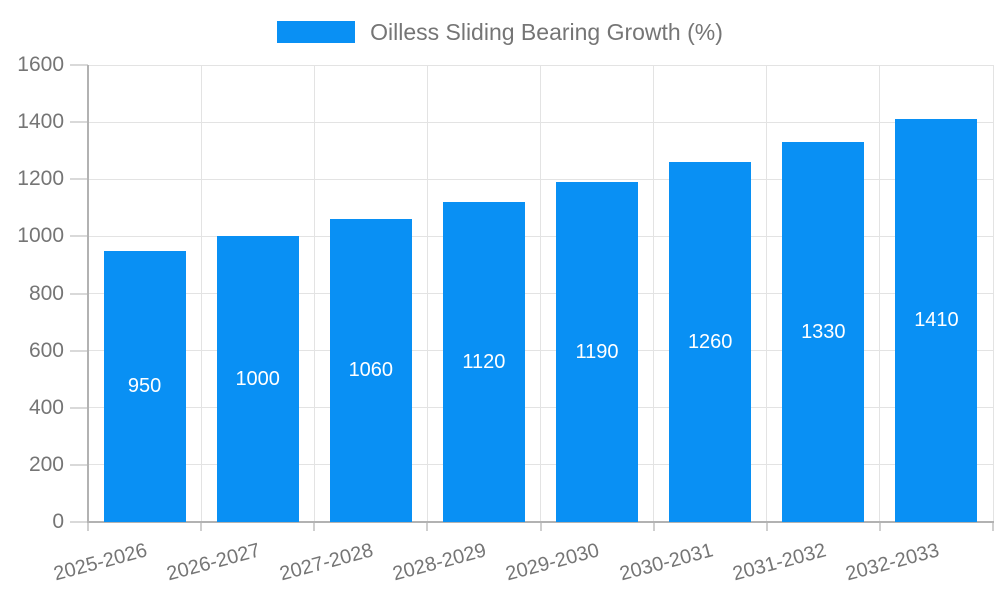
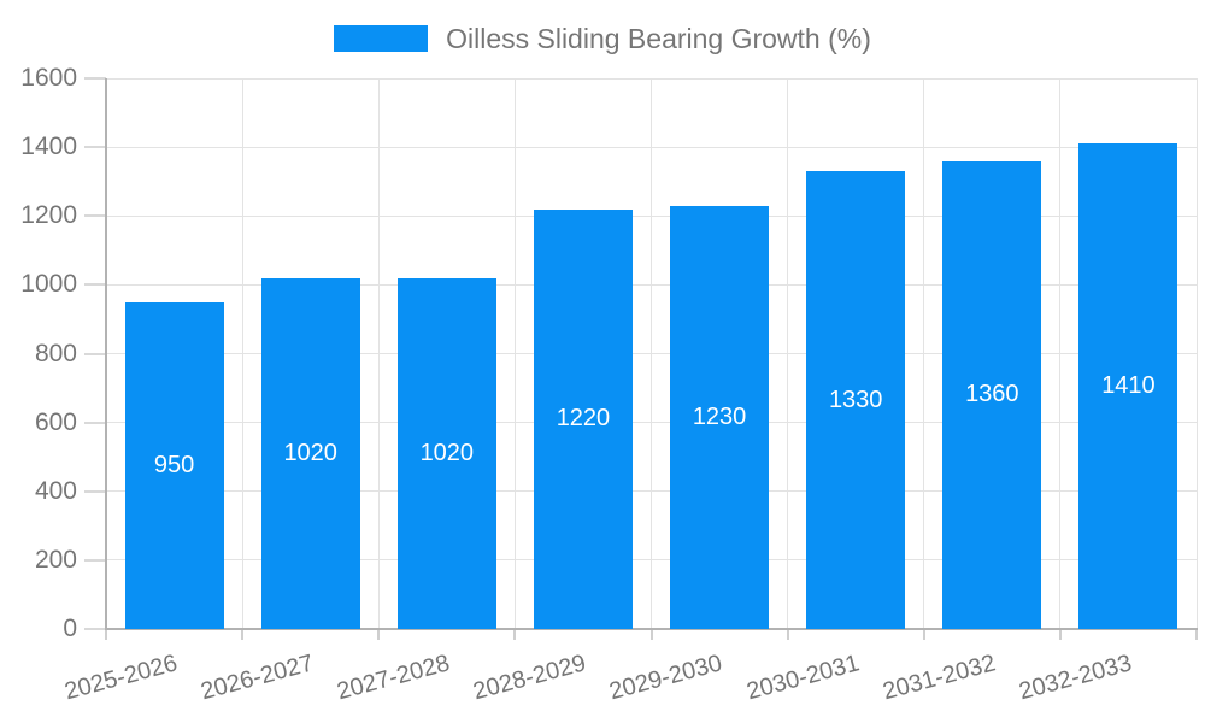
2026-2027: 1000 -> 1020
2027-2028: 1060 -> 1020
2028-2029: 1120 -> 1220
2029-2030: 1190 -> 1230
2030-2031: 1260 -> 1330
2031-2032: 1330 -> 1360
